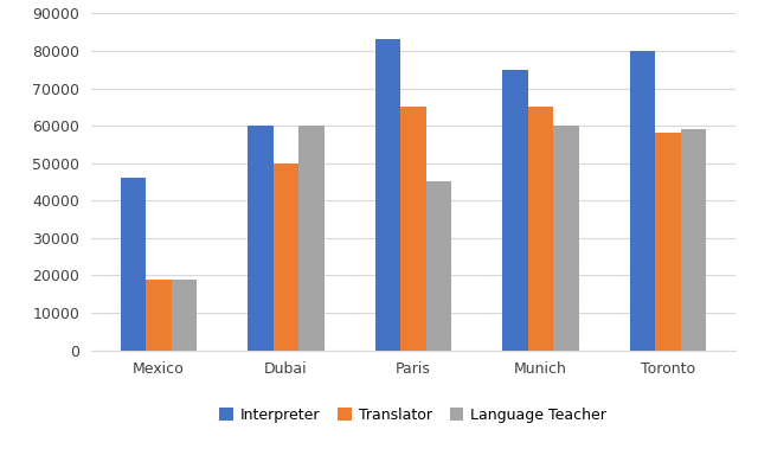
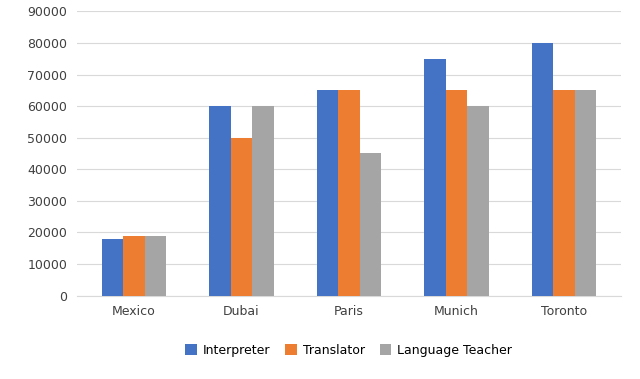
Interpreter/Mexico: 46000 -> 18000
Interpreter/Paris: 83000 -> 65000
Translator/Toronto: 58000 -> 65000
Language Teacher/Toronto: 59000 -> 65000
